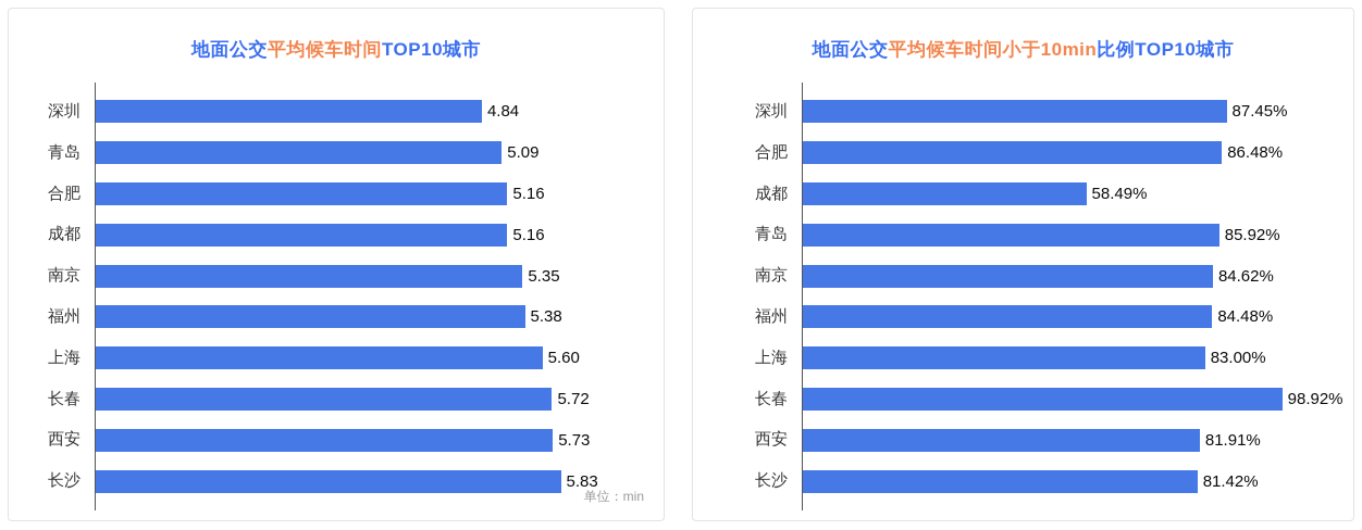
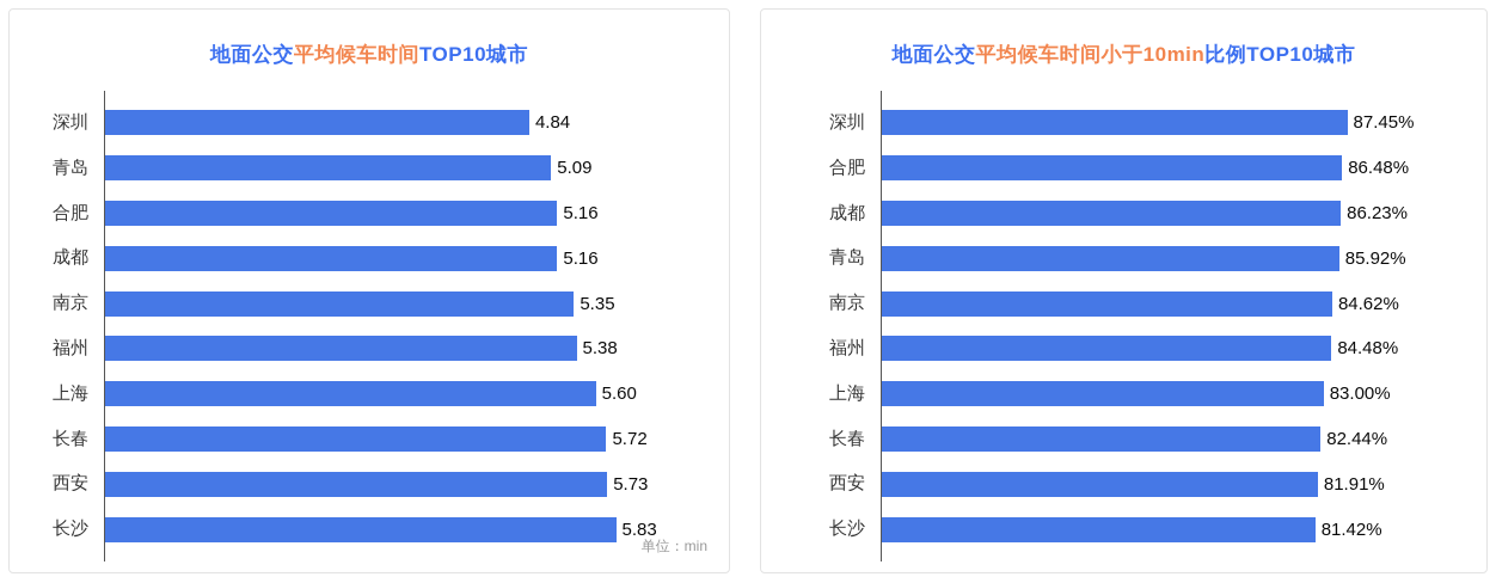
地面公交平均候车时间小于10min比例TOP10城市/成都: 58.49% -> 86.23%
地面公交平均候车时间小于10min比例TOP10城市/长春: 98.92% -> 82.44%
